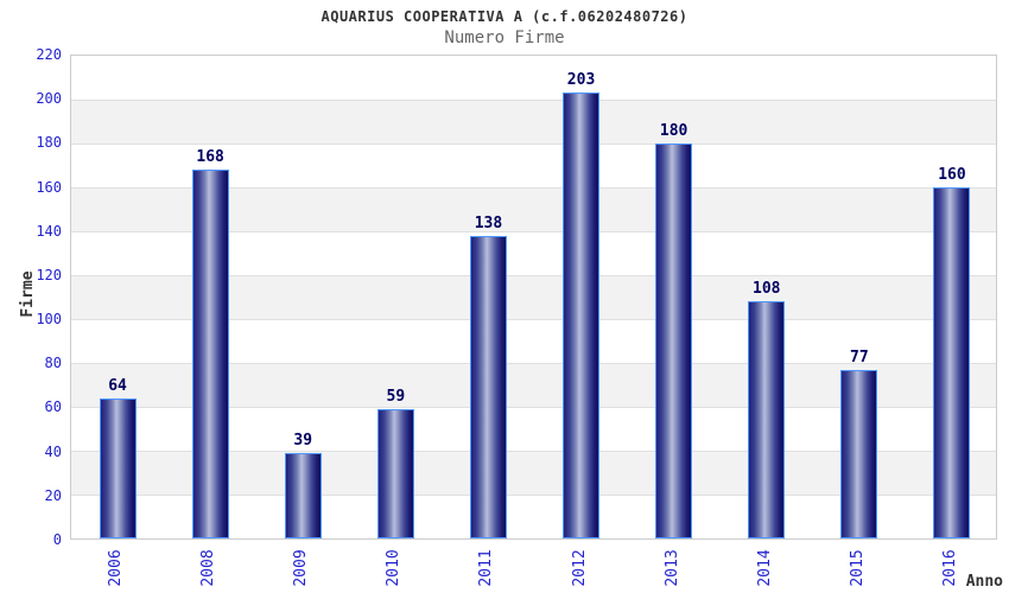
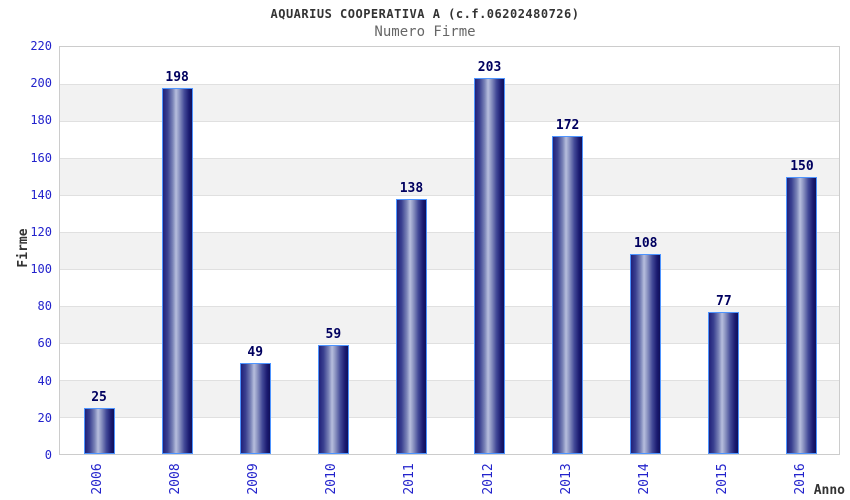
2006: 64 -> 25
2008: 168 -> 198
2009: 39 -> 49
2013: 180 -> 172
2016: 160 -> 150
